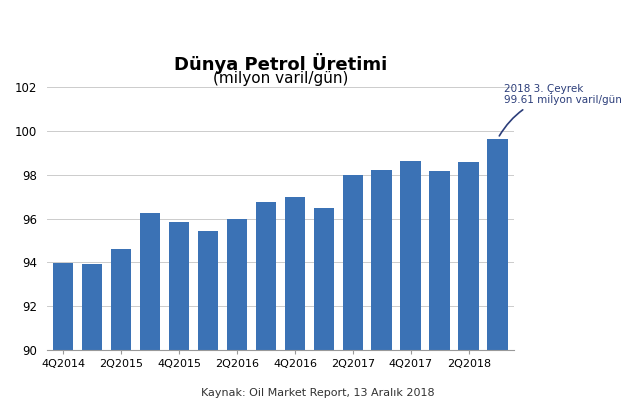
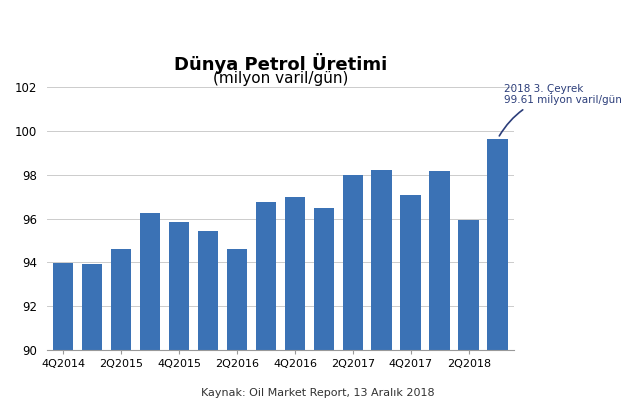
2Q2016: 95.96 -> 94.60
4Q2017: 98.62 -> 97.05
2Q2018: 98.56 -> 95.95
